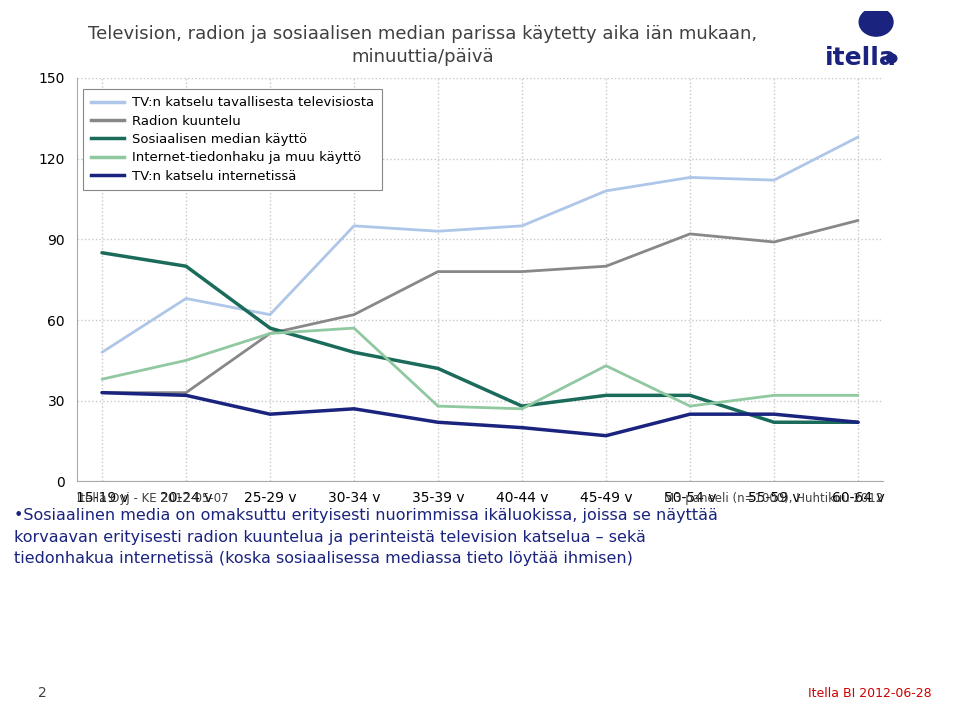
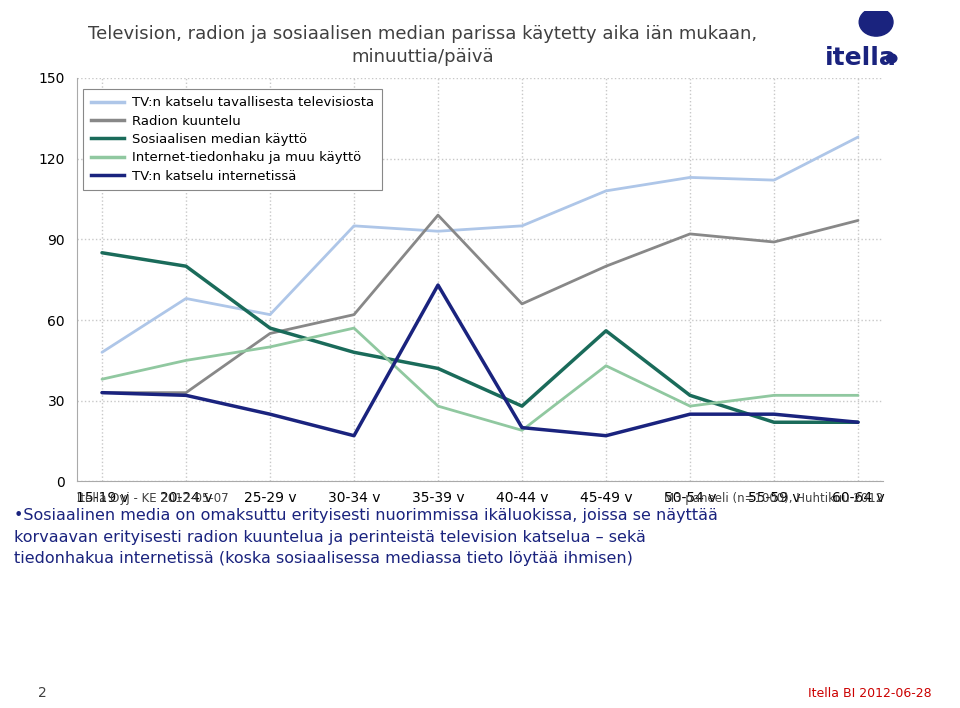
Internet-tiedonhaku ja muu käyttö/25-29 v: 55 -> 50
TV:n katselu internetissä/30-34 v: 27 -> 17
Radion kuuntelu/35-39 v: 78 -> 99
TV:n katselu internetissä/35-39 v: 22 -> 73
Radion kuuntelu/40-44 v: 78 -> 66
Internet-tiedonhaku ja muu käyttö/40-44 v: 27 -> 19
Sosiaalisen median käyttö/45-49 v: 32 -> 56
